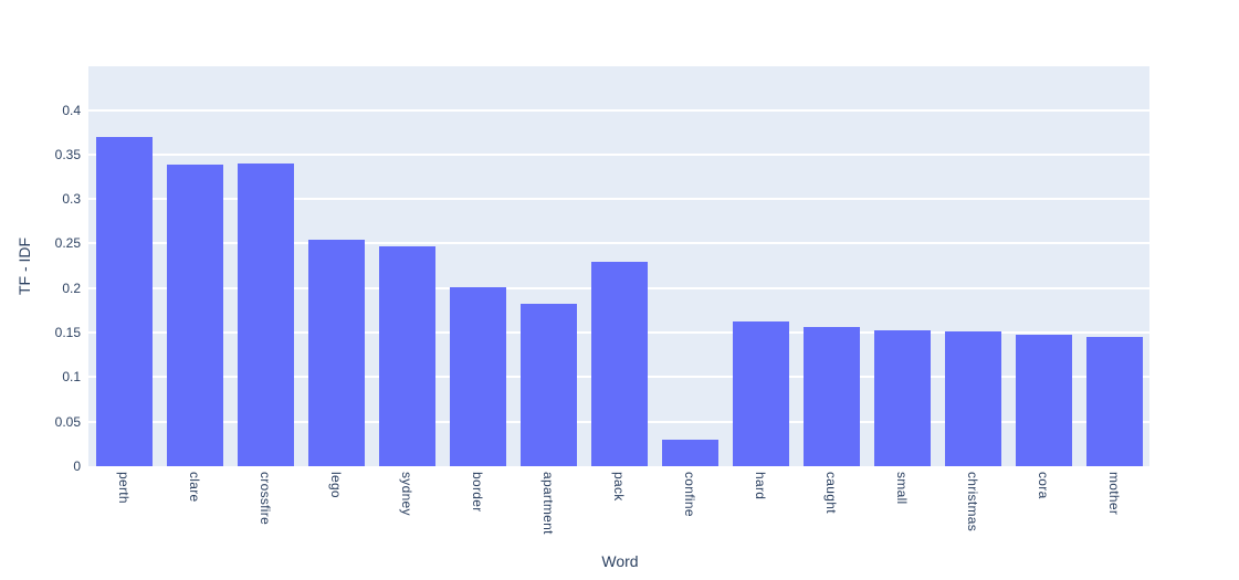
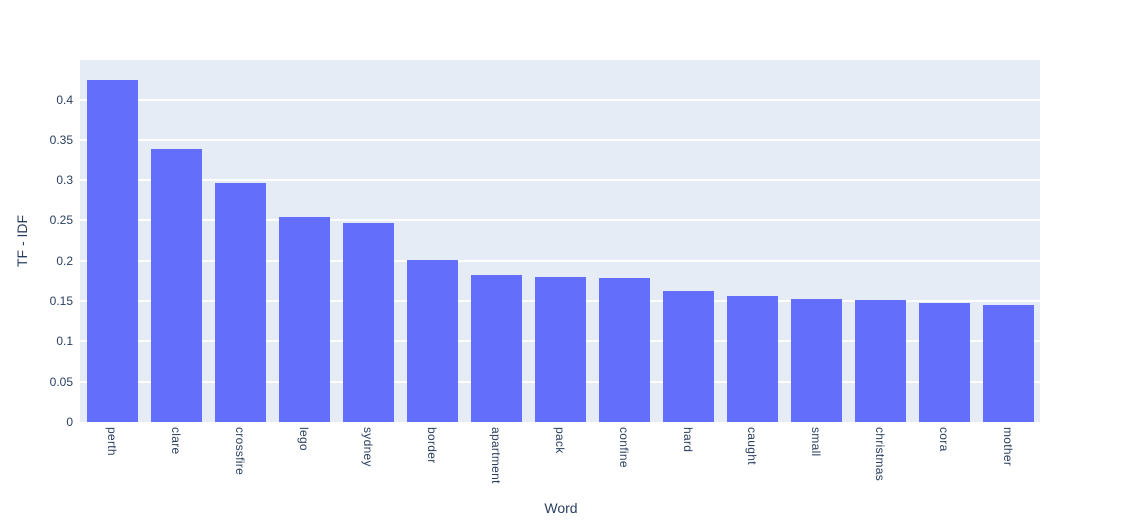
perth: 0.37 -> 0.42
crossfire: 0.34 -> 0.30
pack: 0.23 -> 0.18
confine: 0.03 -> 0.18
